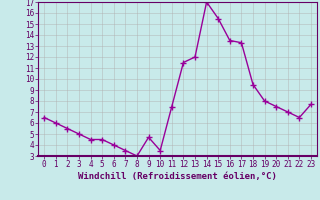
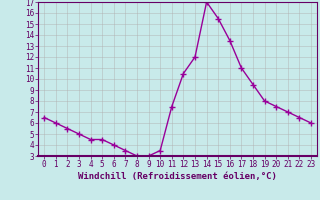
9: 4.7 -> 3.0
12: 11.5 -> 10.5
17: 13.3 -> 11.0
23: 7.7 -> 6.0
